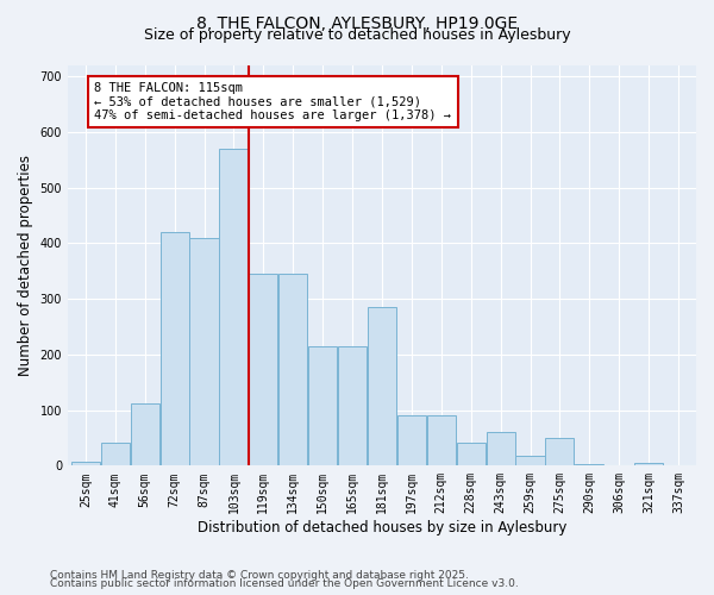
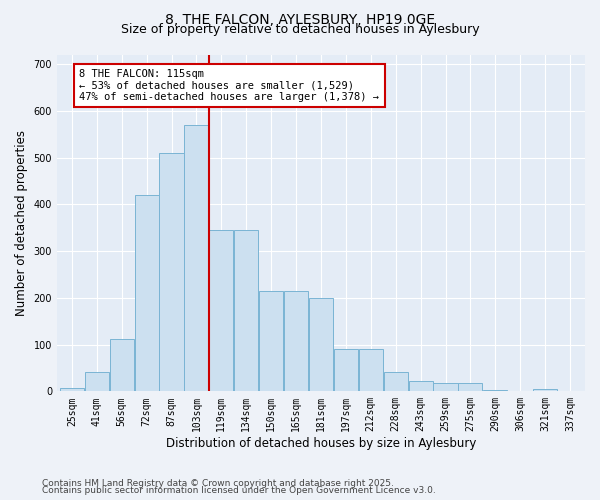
87sqm: 410 -> 510
181sqm: 285 -> 200
243sqm: 60 -> 22
275sqm: 50 -> 18
